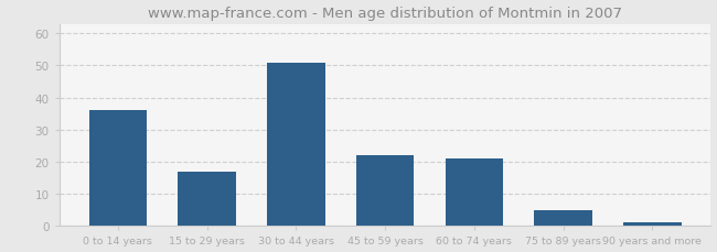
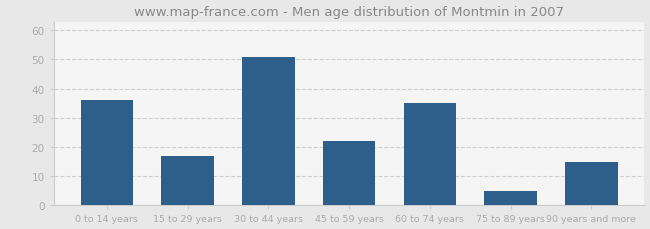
60 to 74 years: 21 -> 35
90 years and more: 1 -> 15
